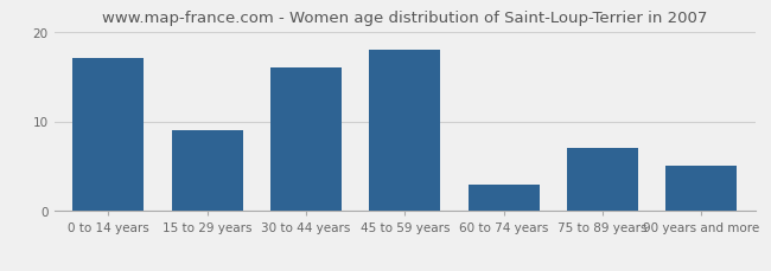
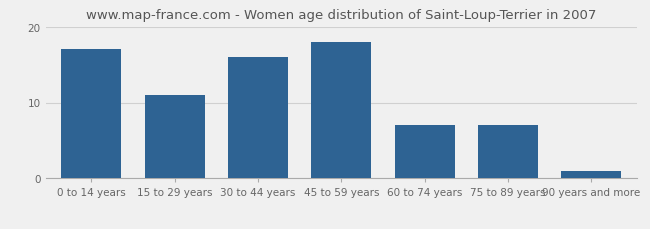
15 to 29 years: 9 -> 11
60 to 74 years: 3 -> 7
90 years and more: 5 -> 1
